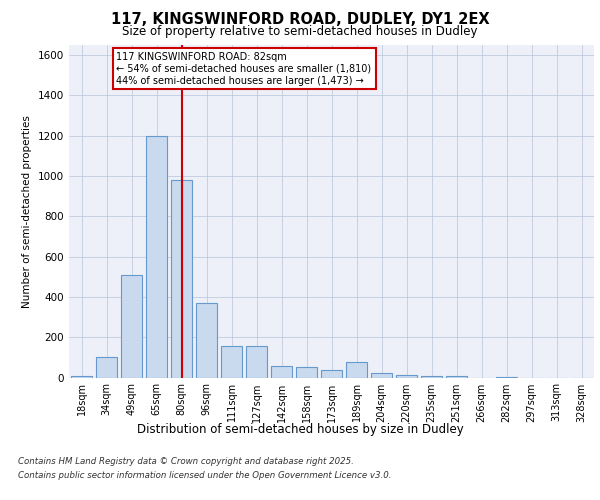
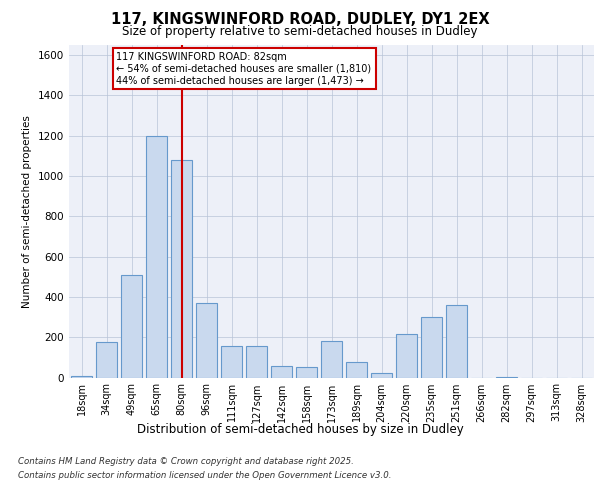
34sqm: 100 -> 175
80sqm: 980 -> 1080
173sqm: 35 -> 180
220sqm: 10 -> 215
235sqm: 5 -> 300
251sqm: 5 -> 360
